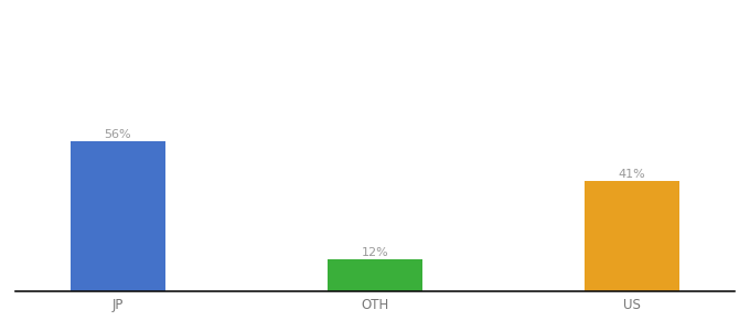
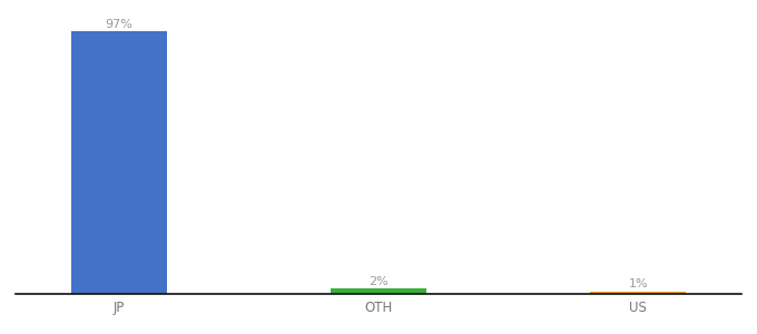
JP: 56% -> 97%
OTH: 12% -> 2%
US: 41% -> 1%
